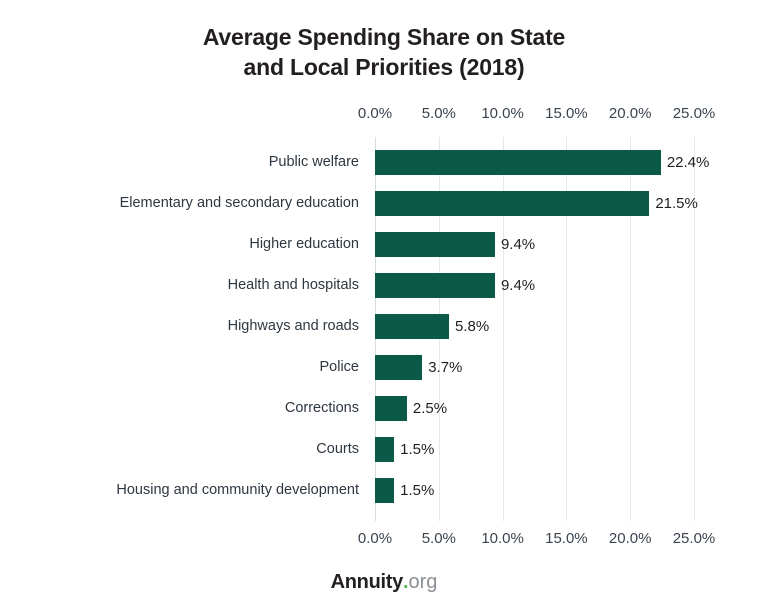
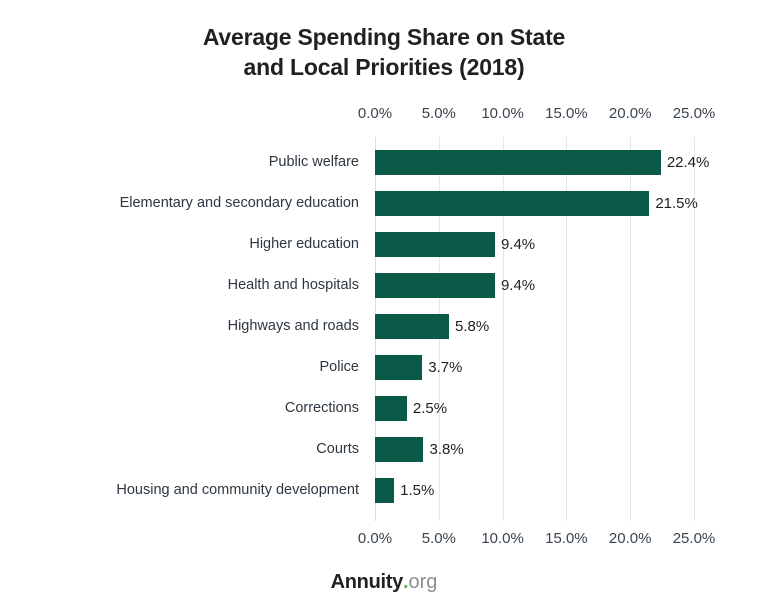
Courts: 1.5% -> 3.8%
